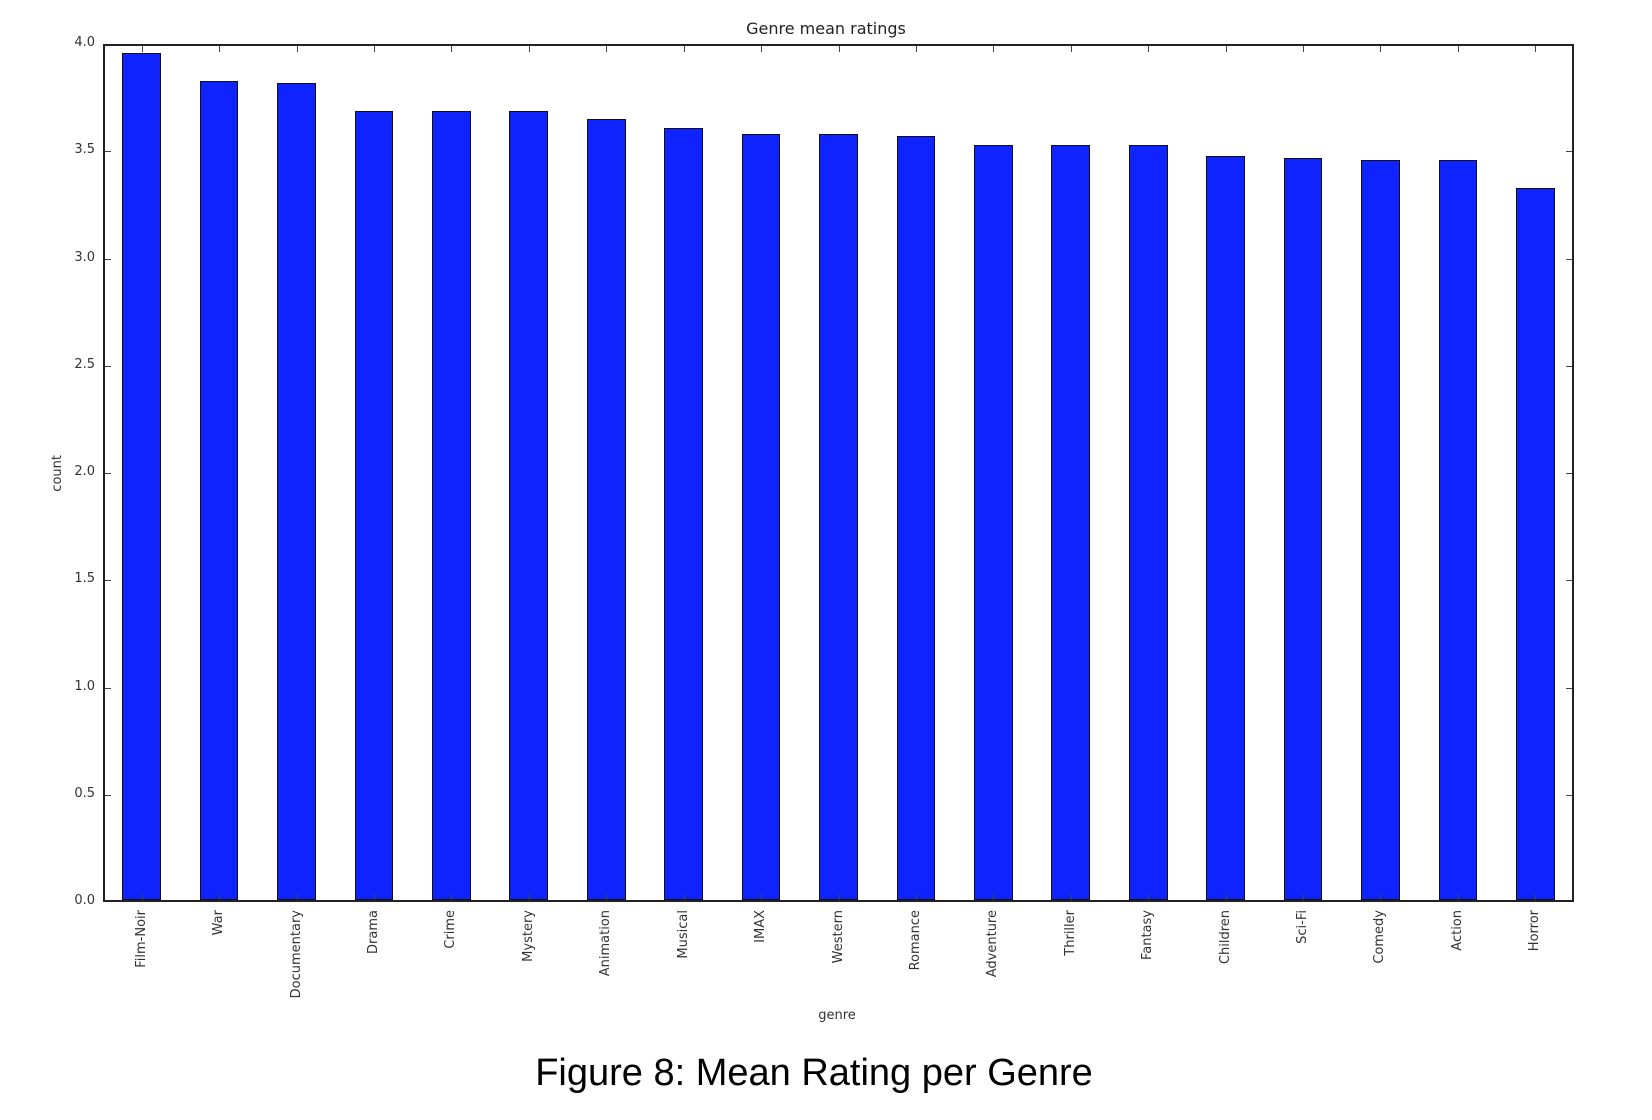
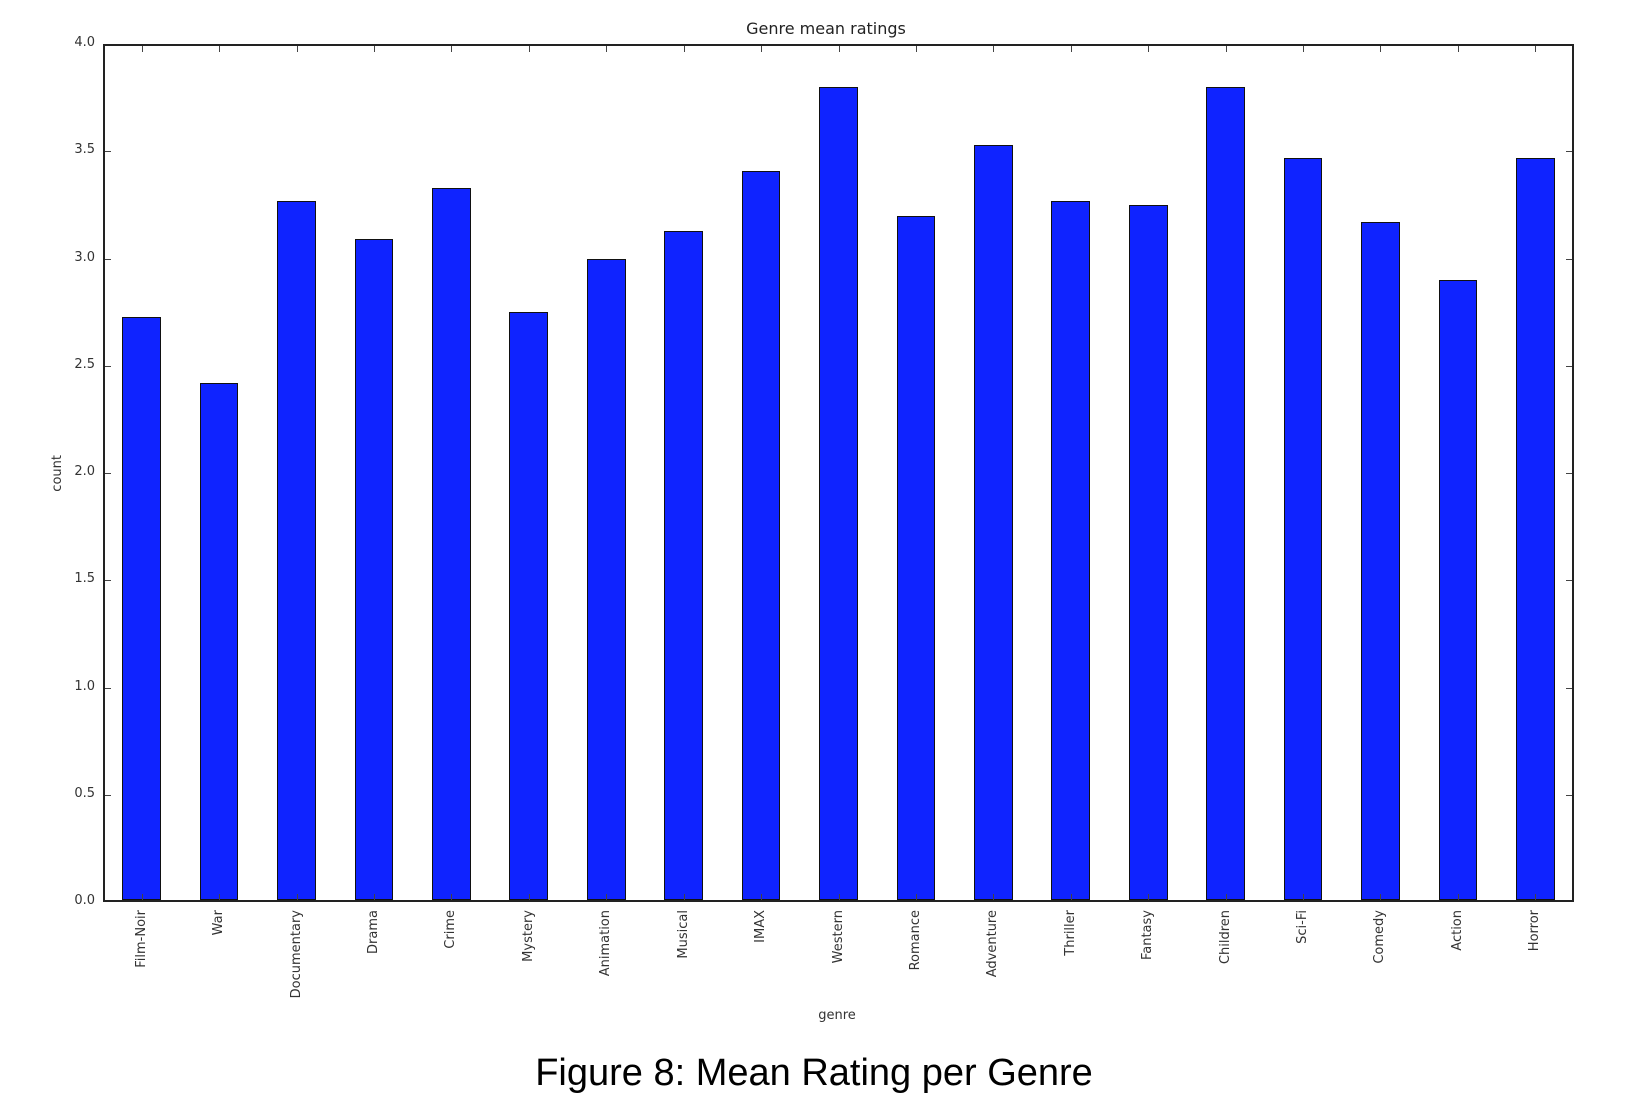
Film-Noir: 3.95 -> 2.72
War: 3.82 -> 2.41
Documentary: 3.81 -> 3.26
Drama: 3.68 -> 3.08
Crime: 3.68 -> 3.32
Mystery: 3.68 -> 2.74
Animation: 3.64 -> 2.99
Musical: 3.60 -> 3.12
IMAX: 3.57 -> 3.40
Western: 3.57 -> 3.79
Romance: 3.56 -> 3.19
Thriller: 3.52 -> 3.26
Fantasy: 3.52 -> 3.24
Children: 3.47 -> 3.79
Comedy: 3.45 -> 3.16
Action: 3.45 -> 2.89
Horror: 3.32 -> 3.46
